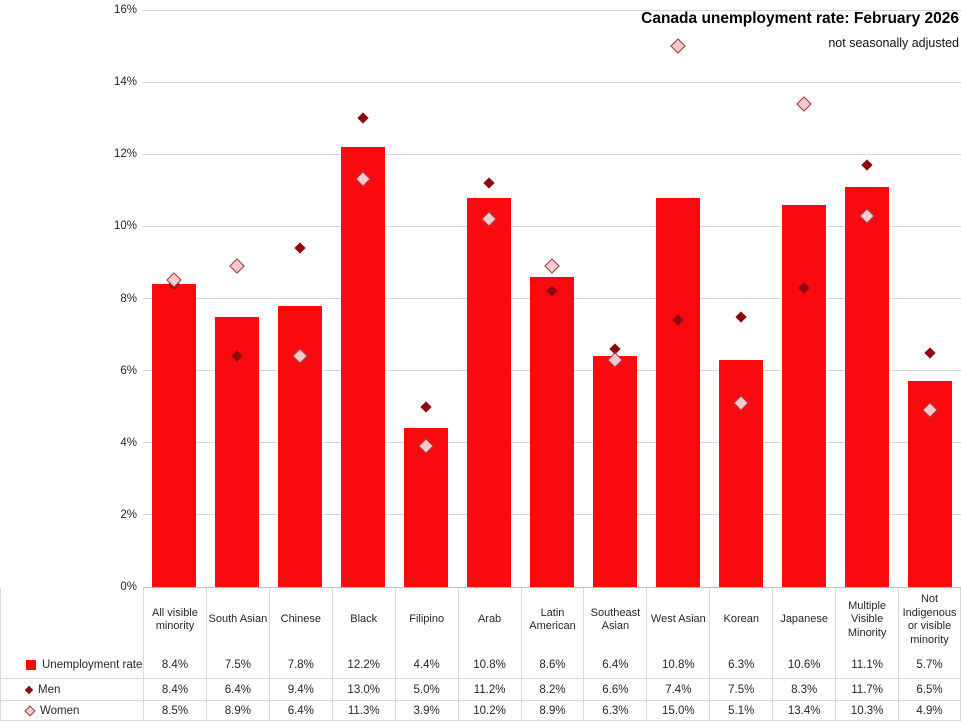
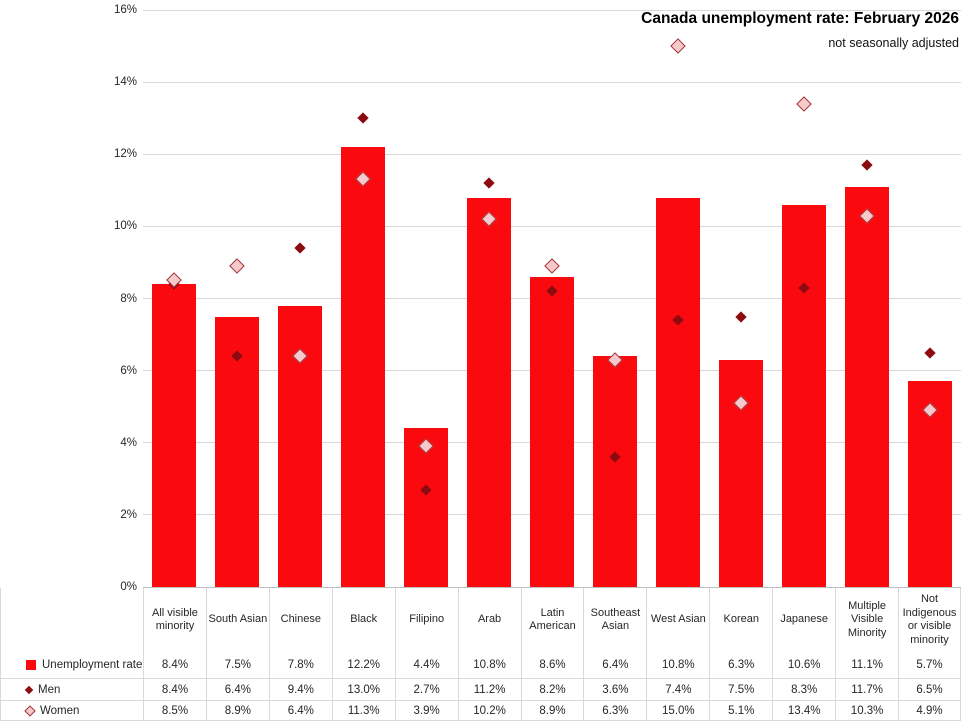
Men/Filipino: 5.0% -> 2.7%
Men/Southeast Asian: 6.6% -> 3.6%
